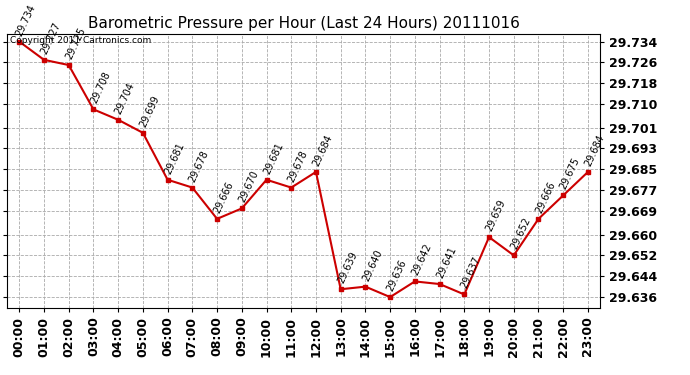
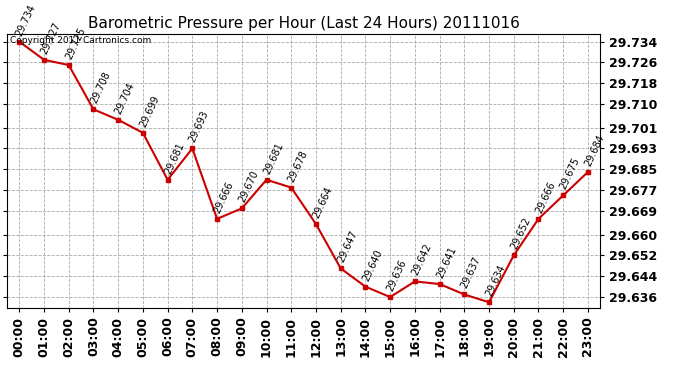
07:00: 29.678 -> 29.693
12:00: 29.684 -> 29.664
13:00: 29.639 -> 29.647
19:00: 29.659 -> 29.634
